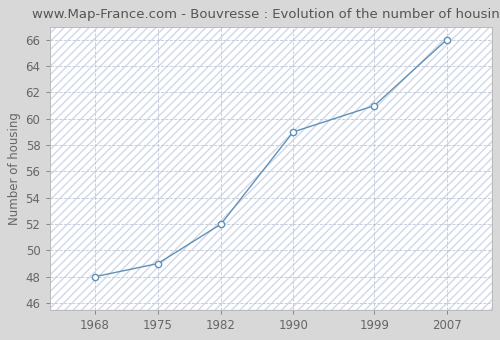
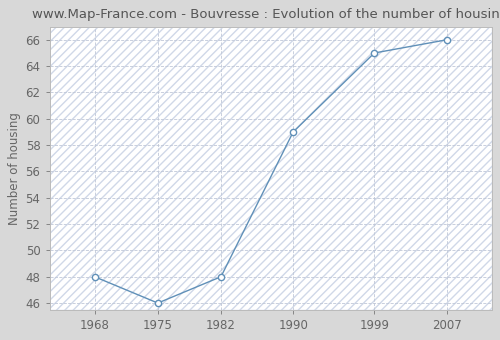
1975: 49 -> 46
1982: 52 -> 48
1999: 61 -> 65
